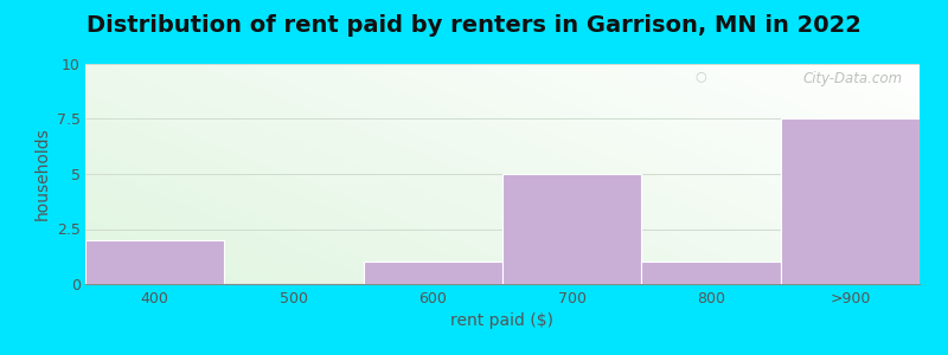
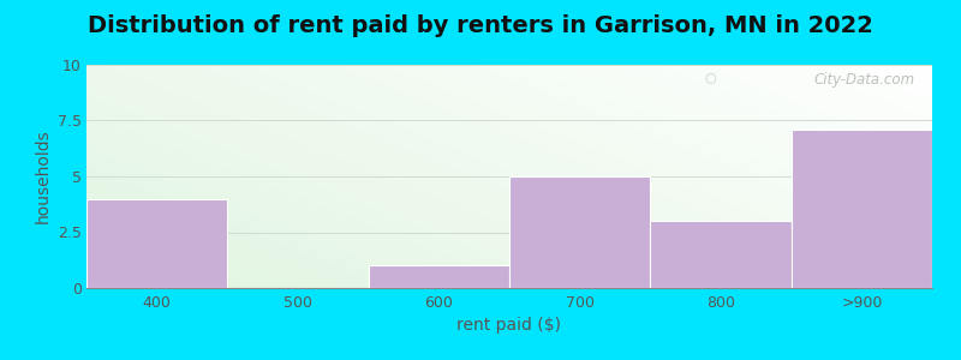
400: 2.0 -> 4.0
800: 1.0 -> 3.0
>900: 7.5 -> 7.1
